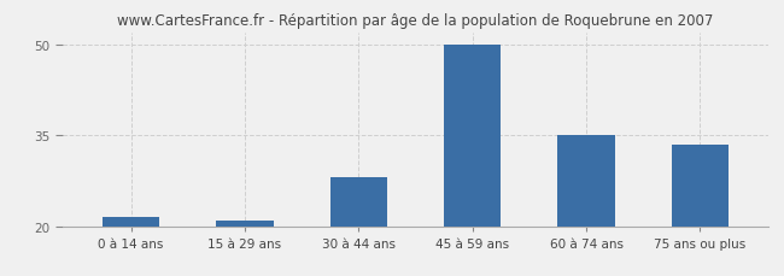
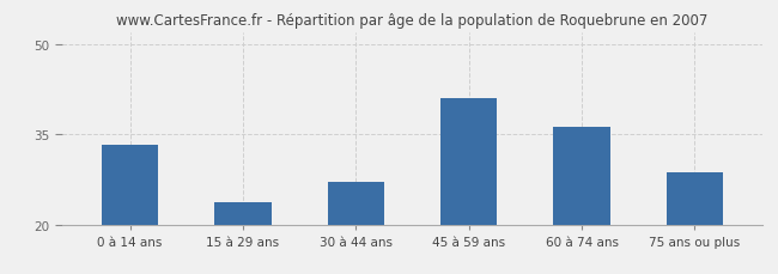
0 à 14 ans: 21.5 -> 33.2
15 à 29 ans: 21.0 -> 23.6
30 à 44 ans: 28.0 -> 27.0
45 à 59 ans: 50.0 -> 41.0
60 à 74 ans: 35.0 -> 36.2
75 ans ou plus: 33.5 -> 28.6
